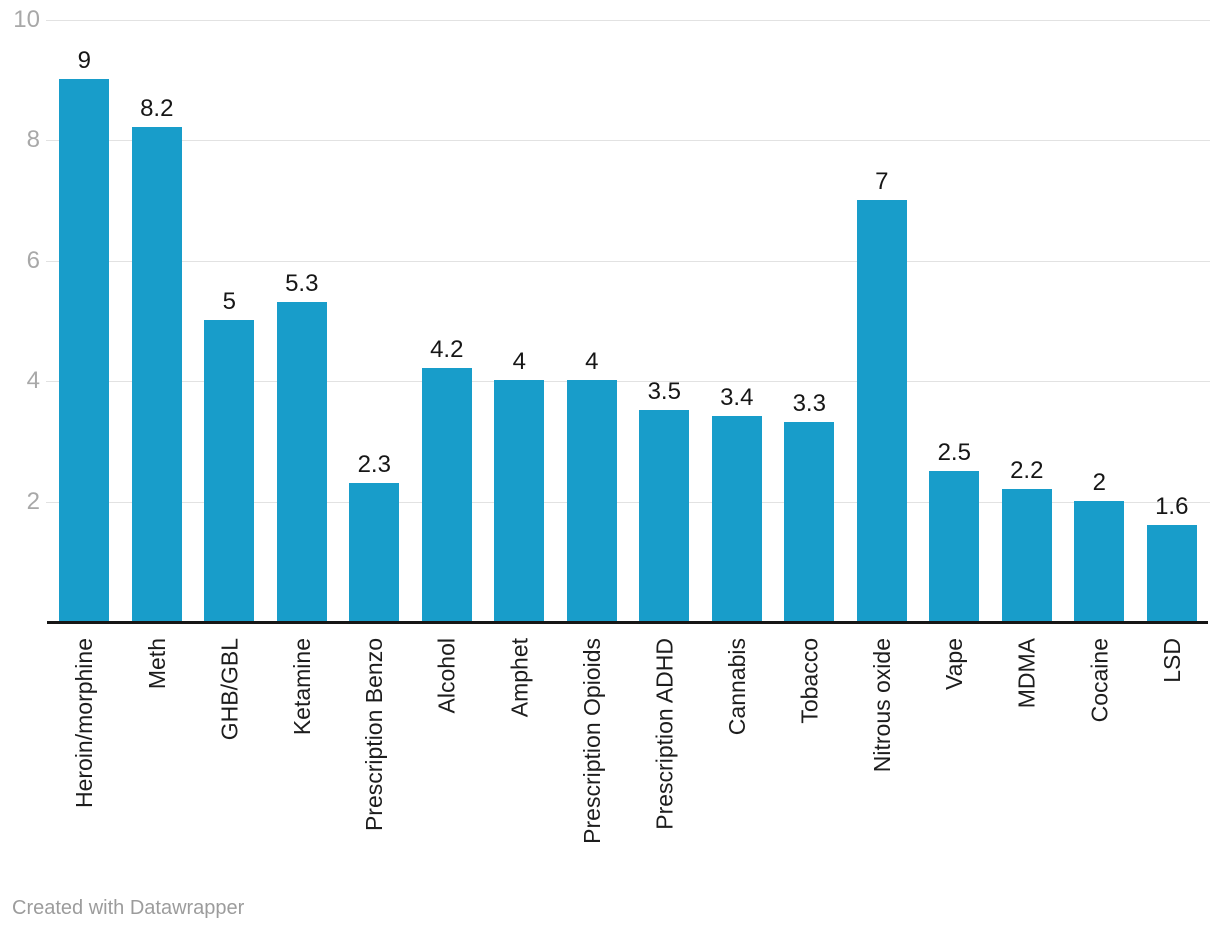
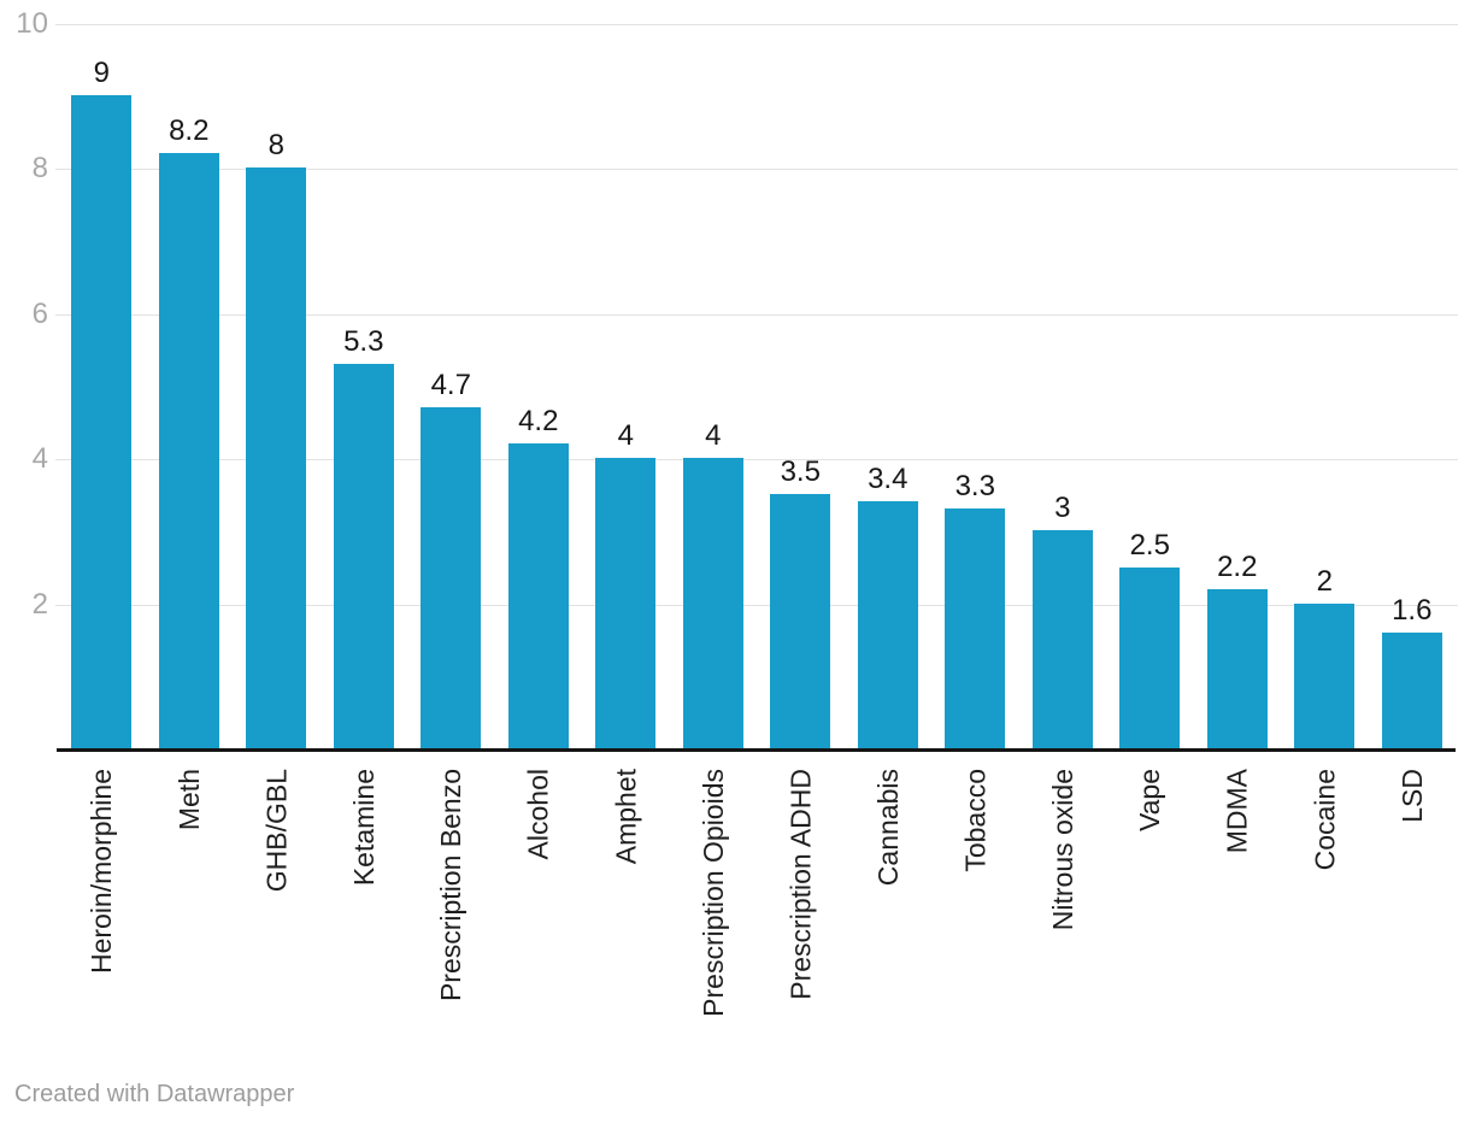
GHB/GBL: 5 -> 8
Prescription Benzo: 2.3 -> 4.7
Nitrous oxide: 7 -> 3
